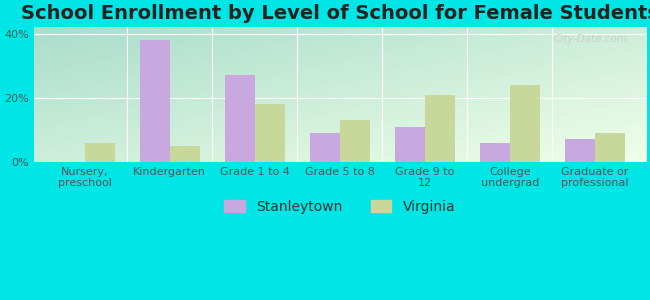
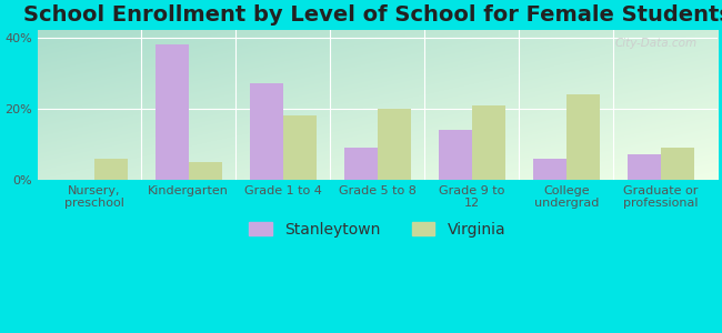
Virginia/Grade 5 to 8: 13% -> 20%
Stanleytown/Grade 9 to 12: 11% -> 14%
